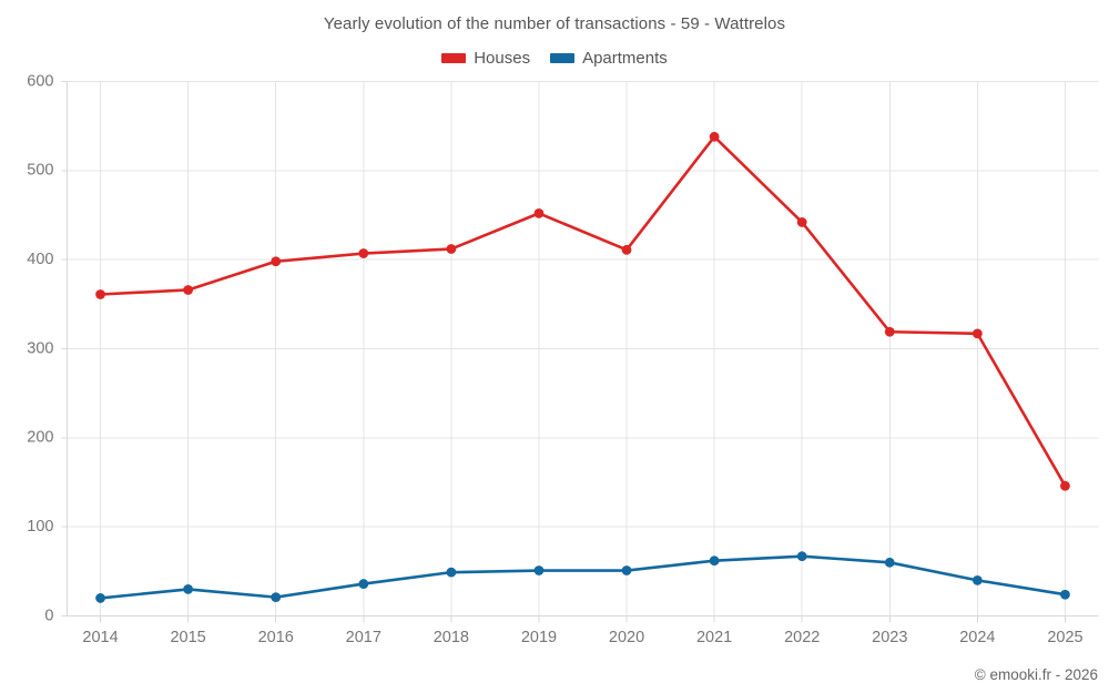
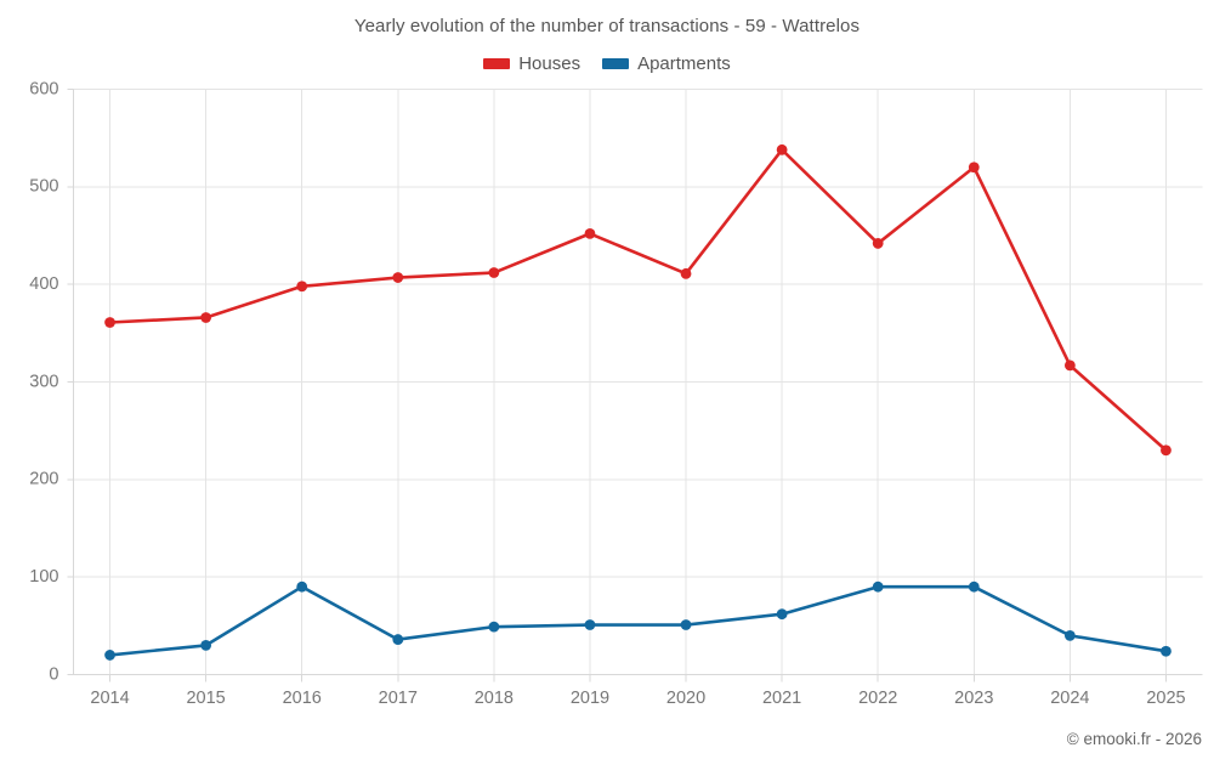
Apartments/2016: 20 -> 90
Apartments/2022: 70 -> 90
Houses/2023: 320 -> 520
Apartments/2023: 60 -> 90
Houses/2025: 150 -> 230
